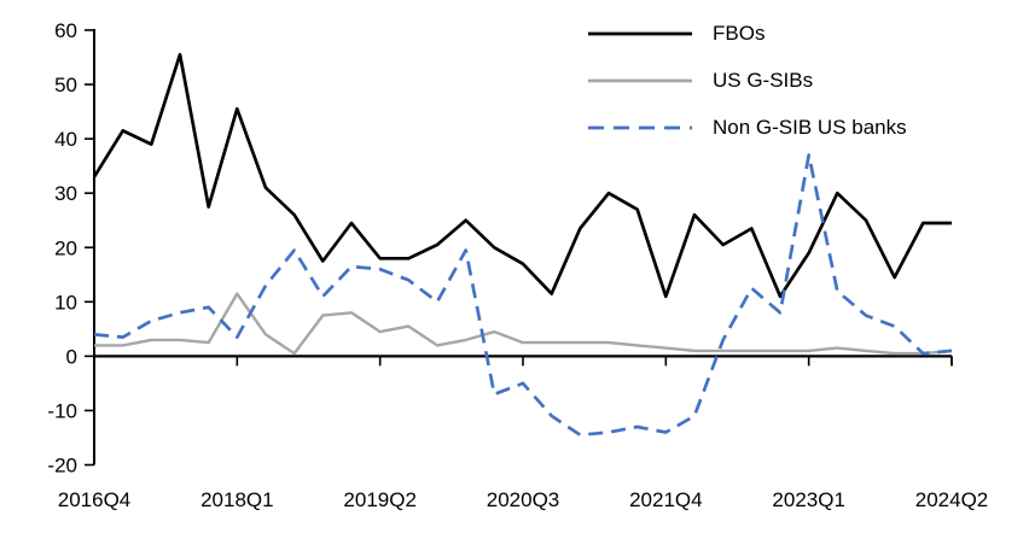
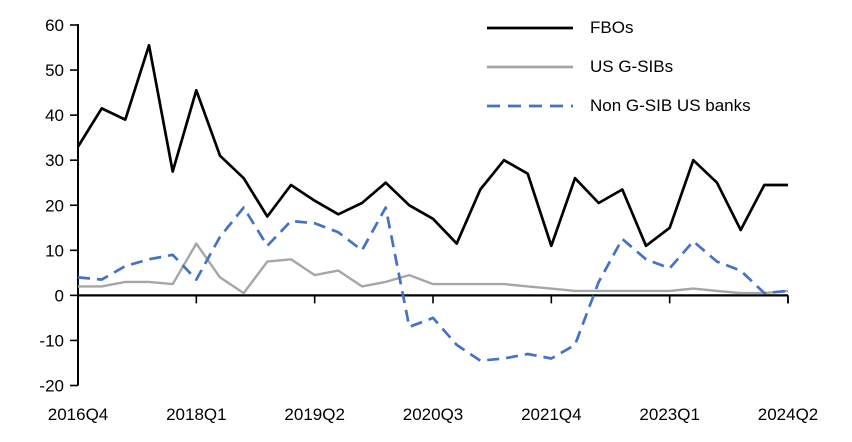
FBOs/2019Q2: 18 -> 21
FBOs/2023Q1: 19 -> 15
Non G-SIB US banks/2023Q1: 37 -> 6
